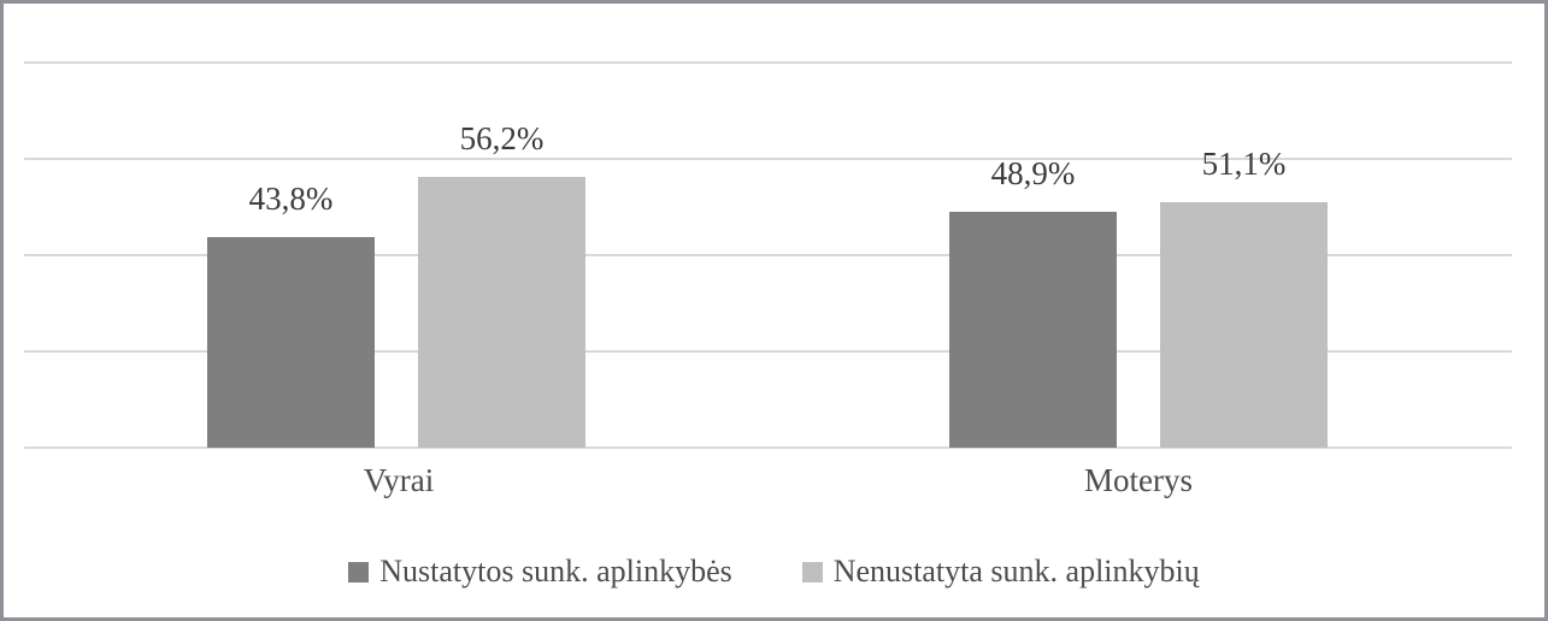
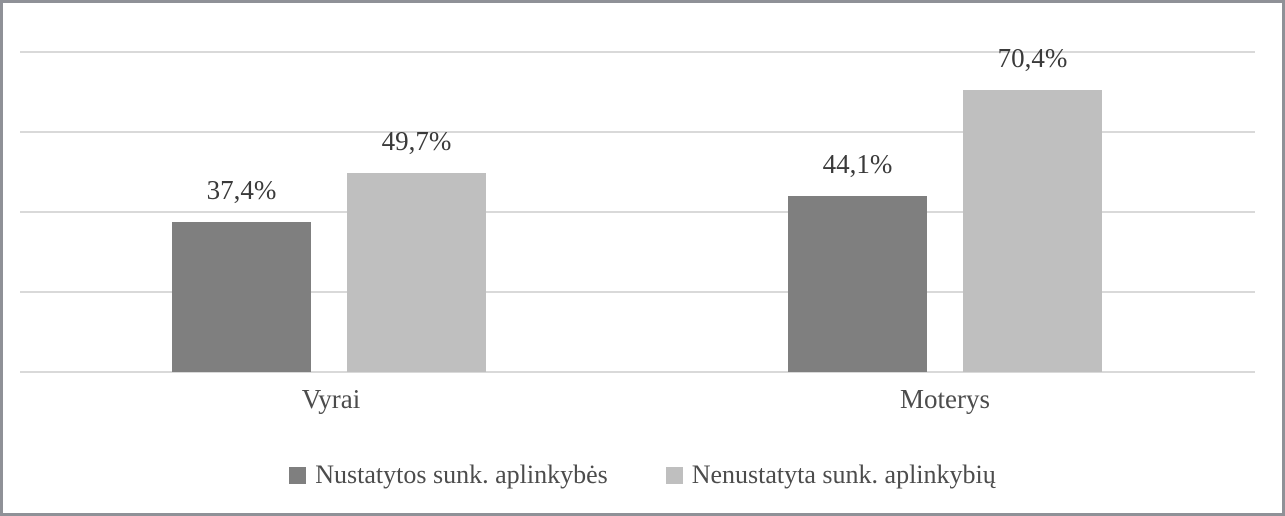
Nustatytos sunk. aplinkybės/Vyrai: 43,8% -> 37,4%
Nenustatyta sunk. aplinkybių/Vyrai: 56,2% -> 49,7%
Nustatytos sunk. aplinkybės/Moterys: 48,9% -> 44,1%
Nenustatyta sunk. aplinkybių/Moterys: 51,1% -> 70,4%
